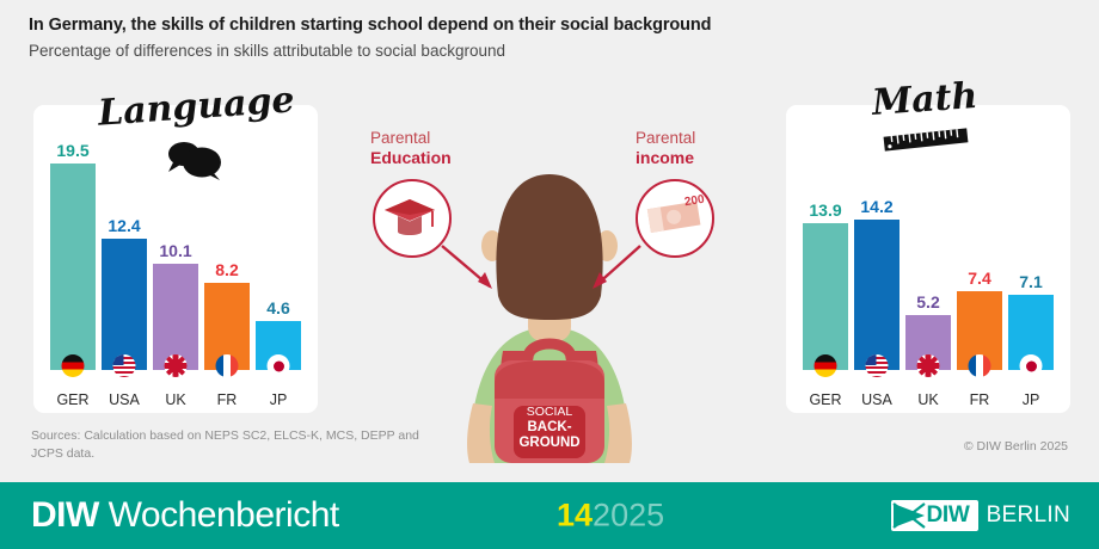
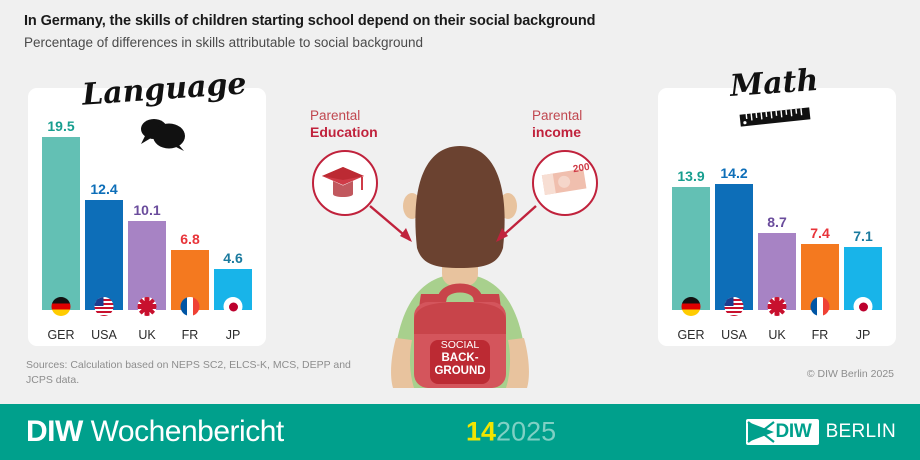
Language/FR: 8.2 -> 6.8
Math/UK: 5.2 -> 8.7
